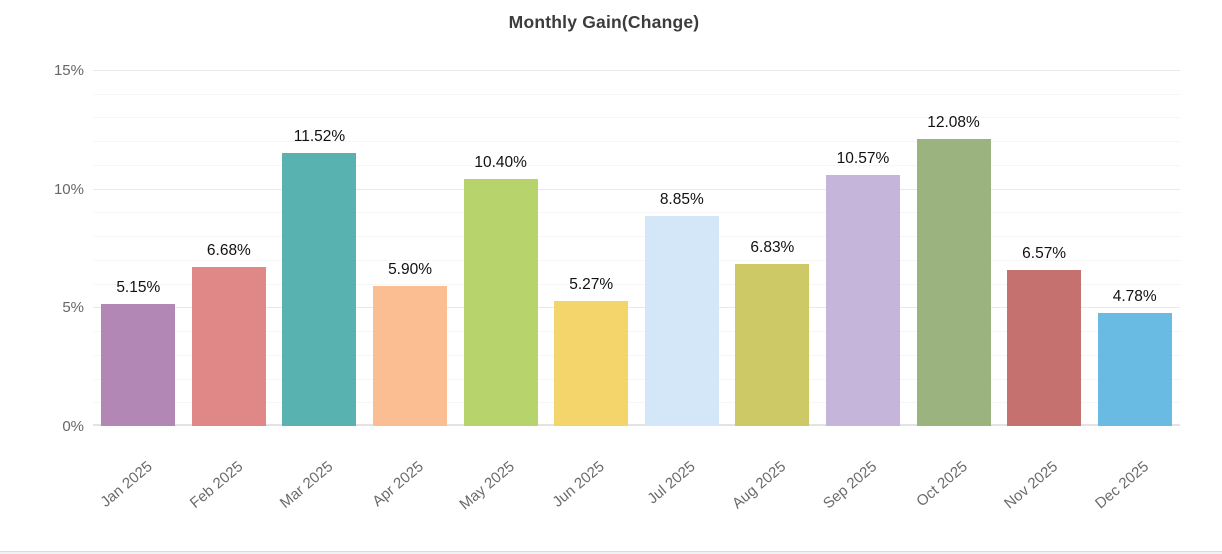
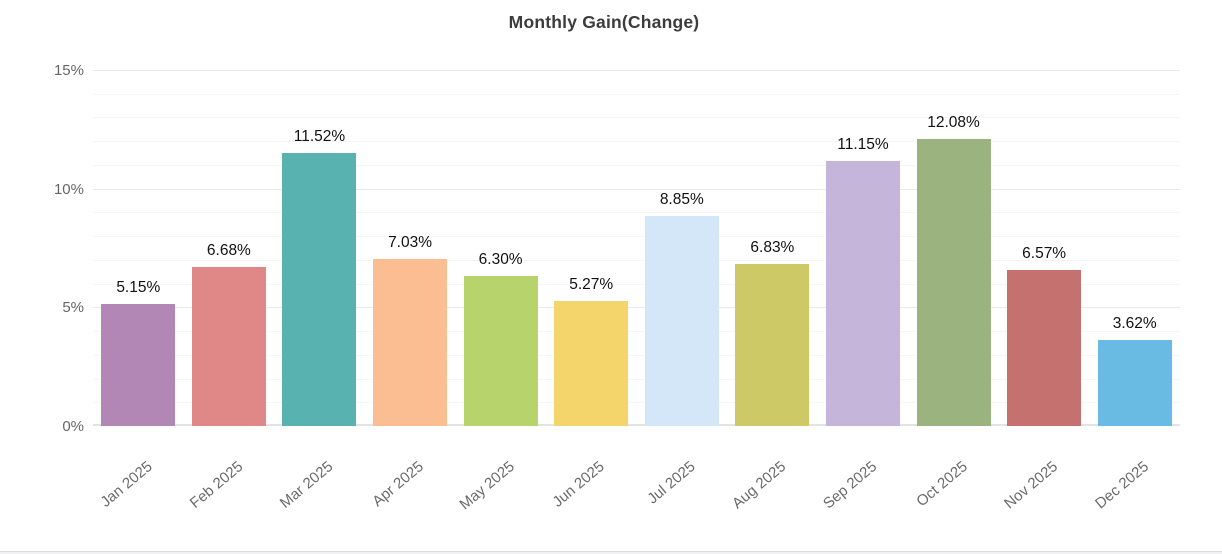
Apr 2025: 5.90% -> 7.03%
May 2025: 10.40% -> 6.30%
Sep 2025: 10.57% -> 11.15%
Dec 2025: 4.78% -> 3.62%
